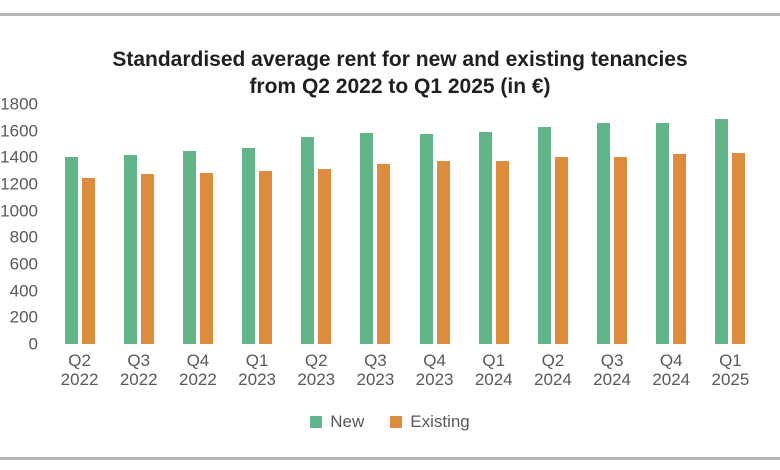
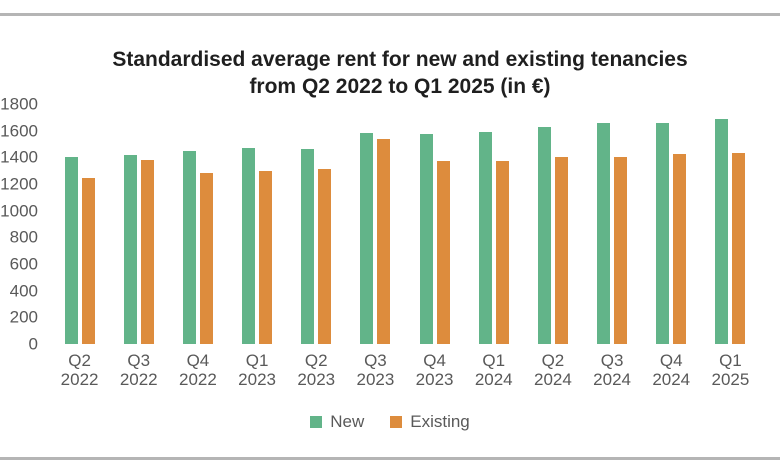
Existing/Q3 2022: 1280 -> 1380
New/Q2 2023: 1560 -> 1460
Existing/Q3 2023: 1350 -> 1540
